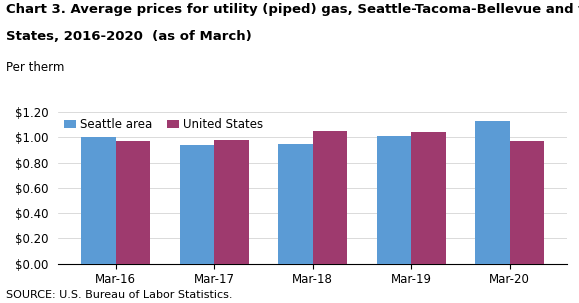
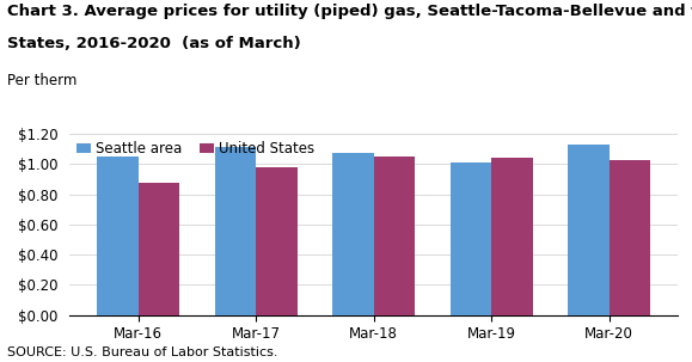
Seattle area/Mar-16: $1.00 -> $1.05
United States/Mar-16: $0.97 -> $0.87
Seattle area/Mar-17: $0.94 -> $1.11
Seattle area/Mar-18: $0.95 -> $1.07
United States/Mar-20: $0.97 -> $1.03
